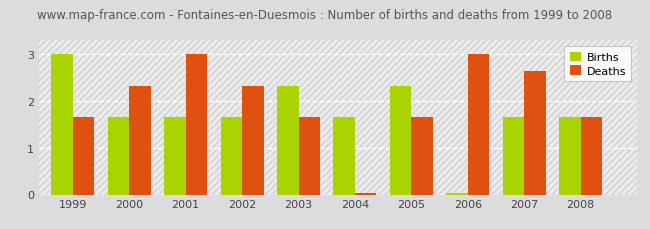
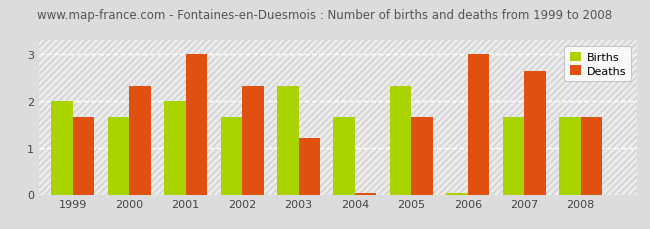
Births/1999: 3.00 -> 2.00
Births/2001: 1.65 -> 2.00
Deaths/2003: 1.65 -> 1.20
